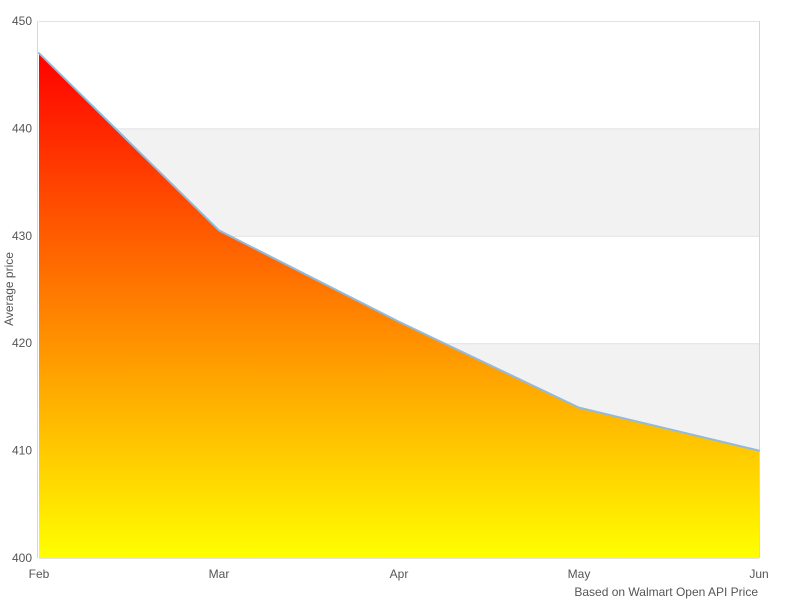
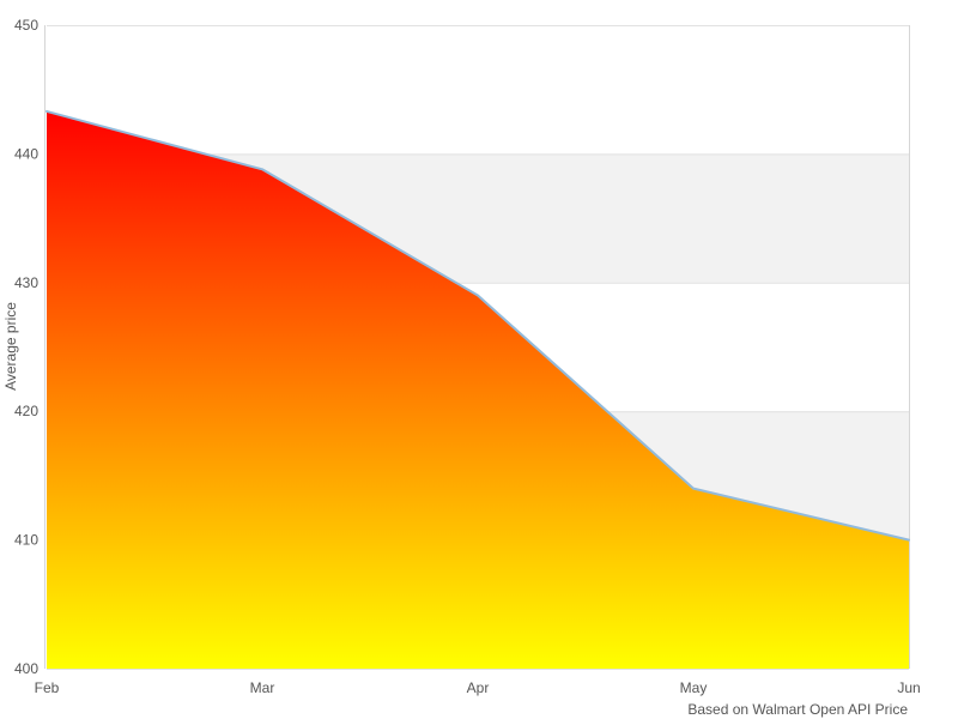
Feb: 447.0 -> 443.3
Mar: 430.5 -> 438.8
Apr: 422.0 -> 429.0
